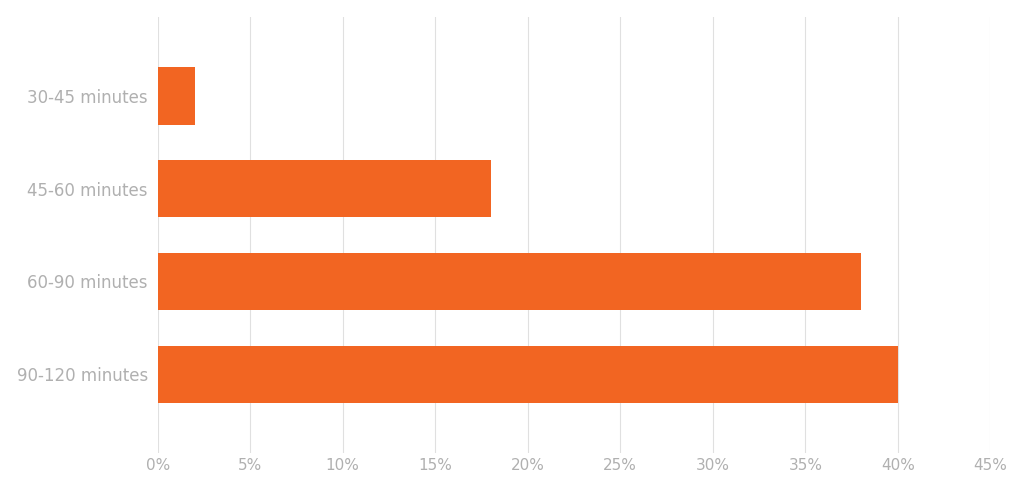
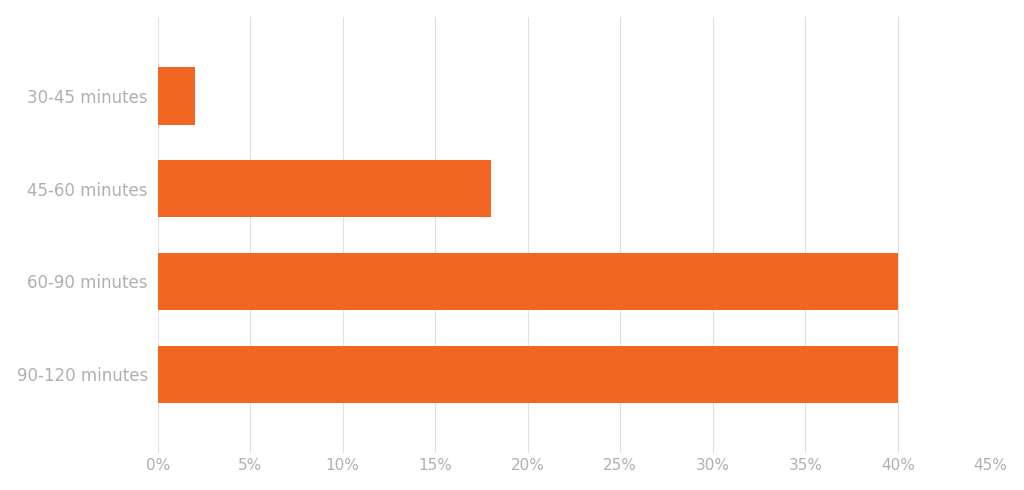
60-90 minutes: 38% -> 40%
